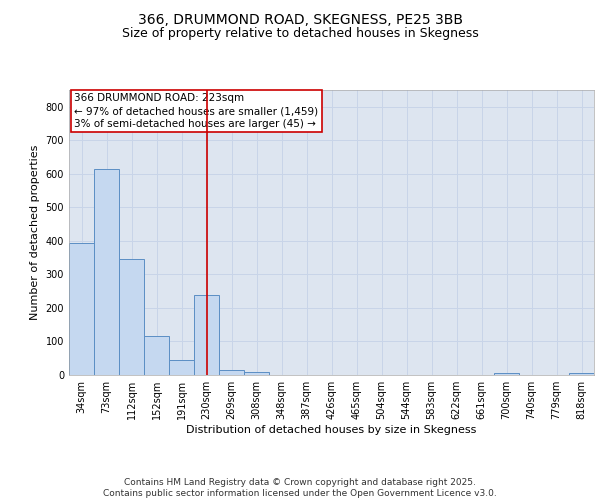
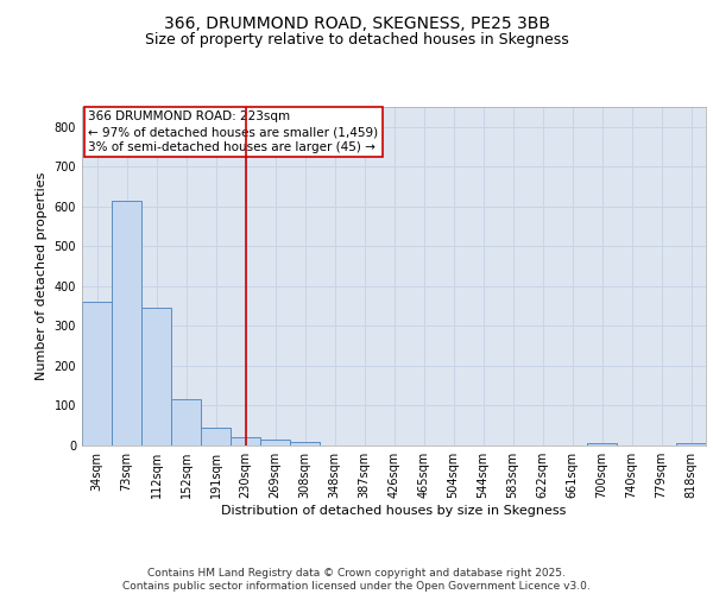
34sqm: 395 -> 360
230sqm: 240 -> 22
